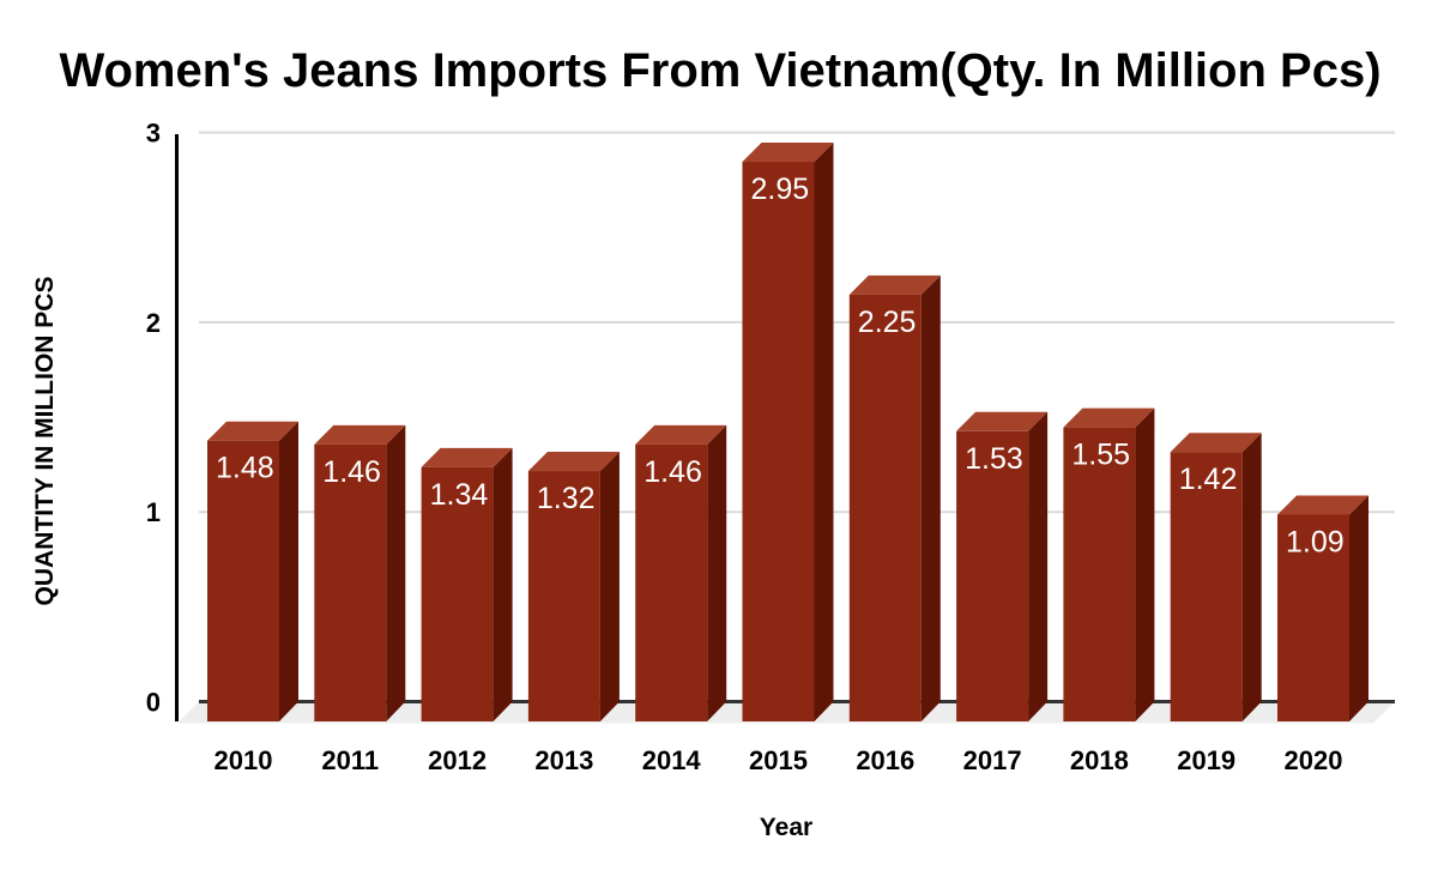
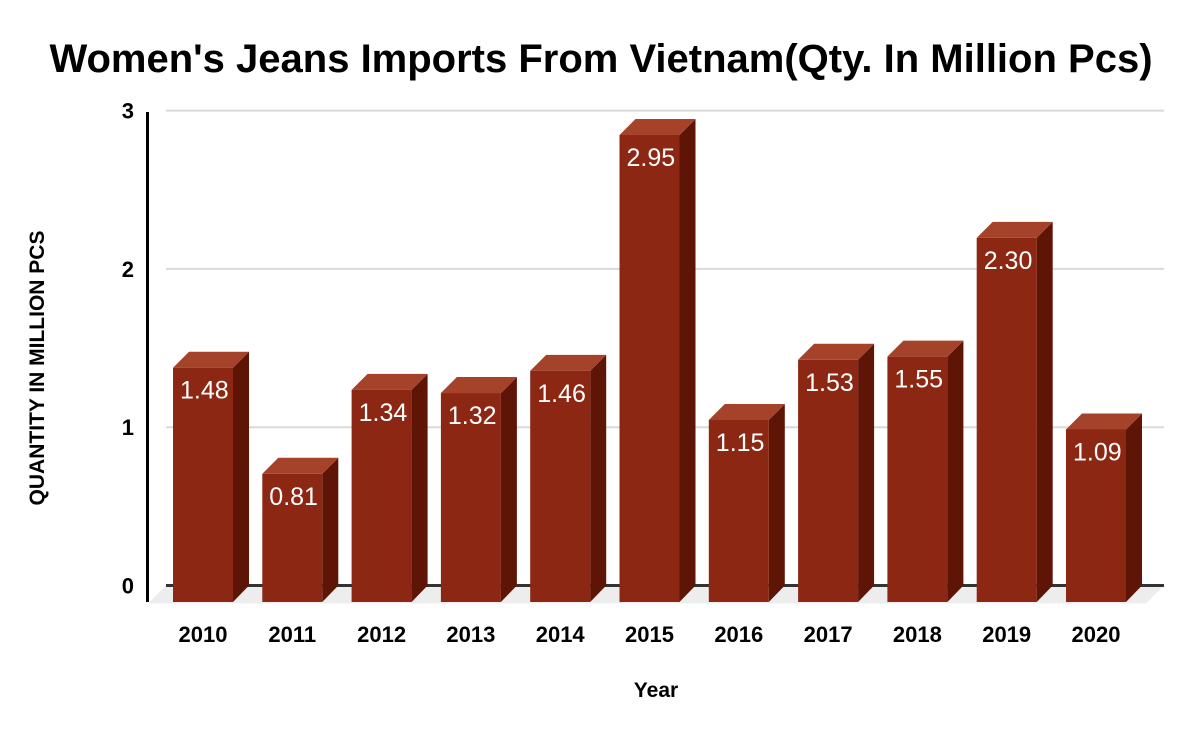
2011: 1.46 -> 0.81
2016: 2.25 -> 1.15
2019: 1.42 -> 2.30
